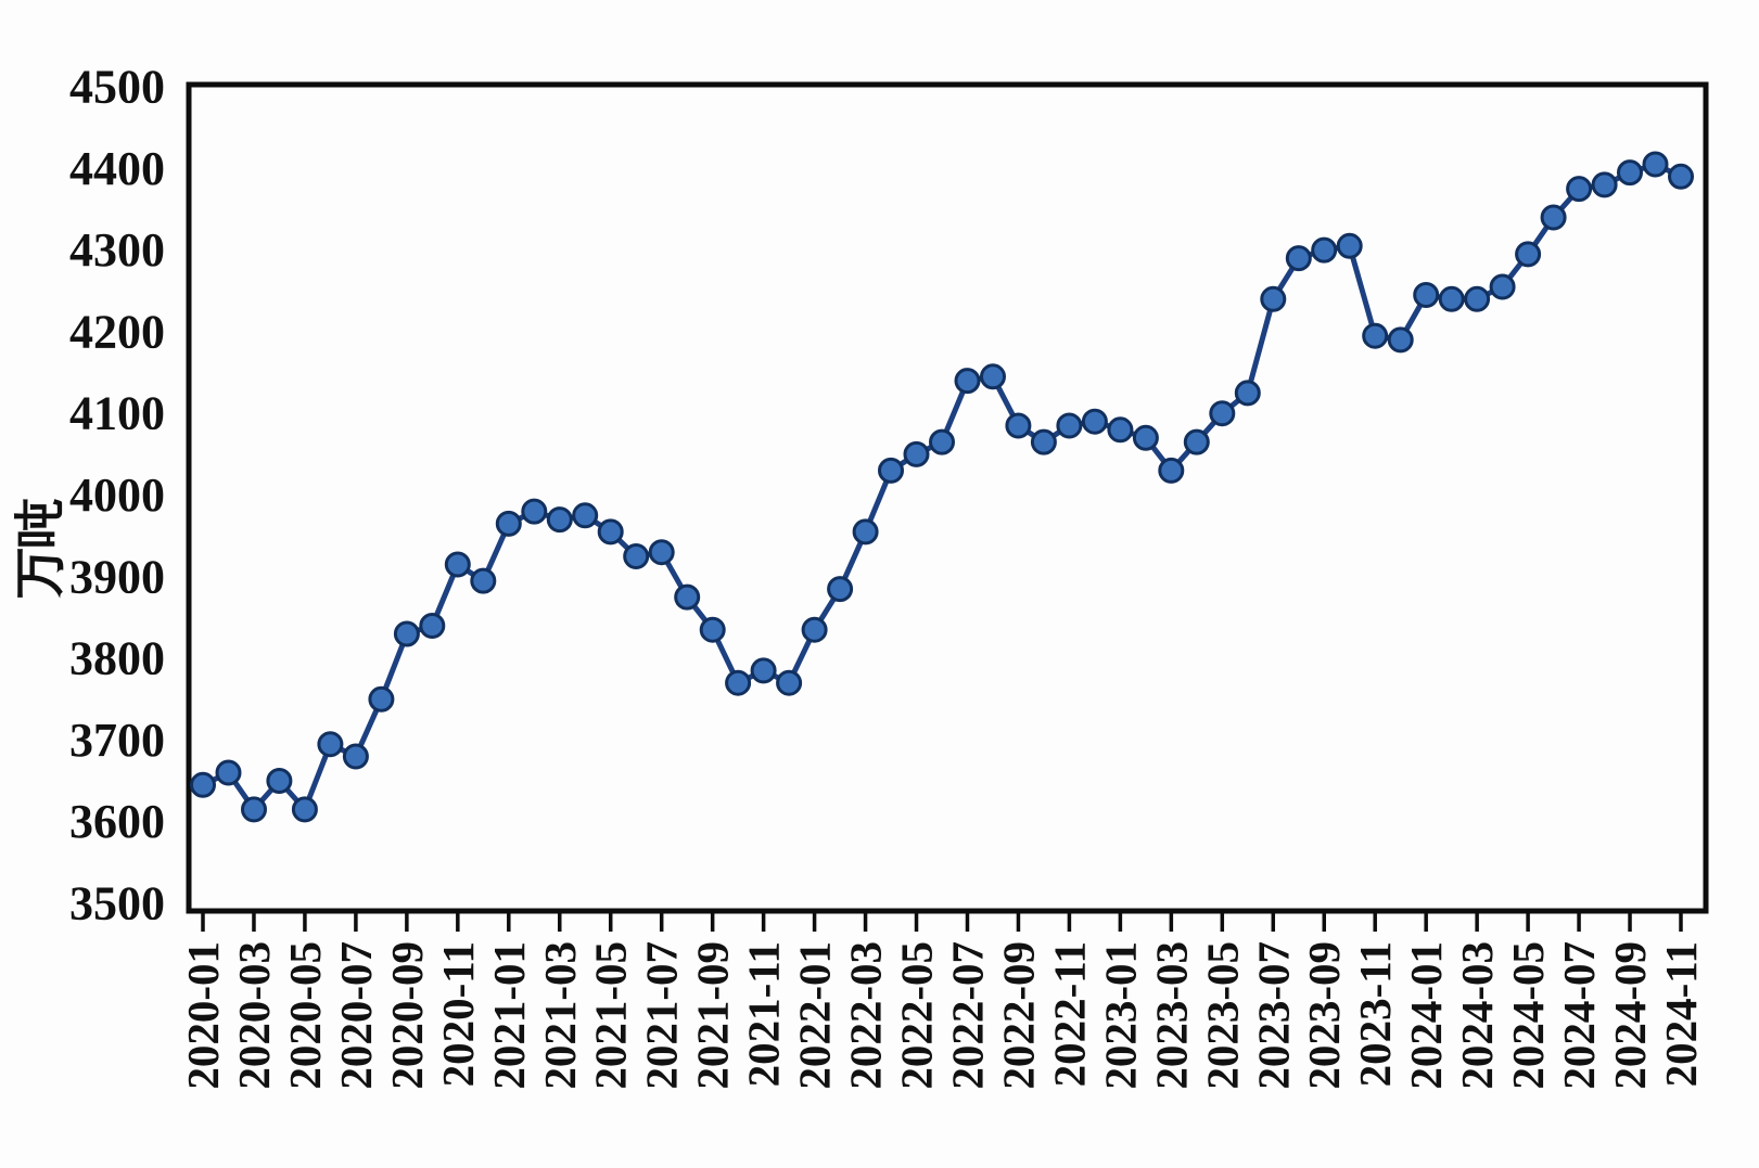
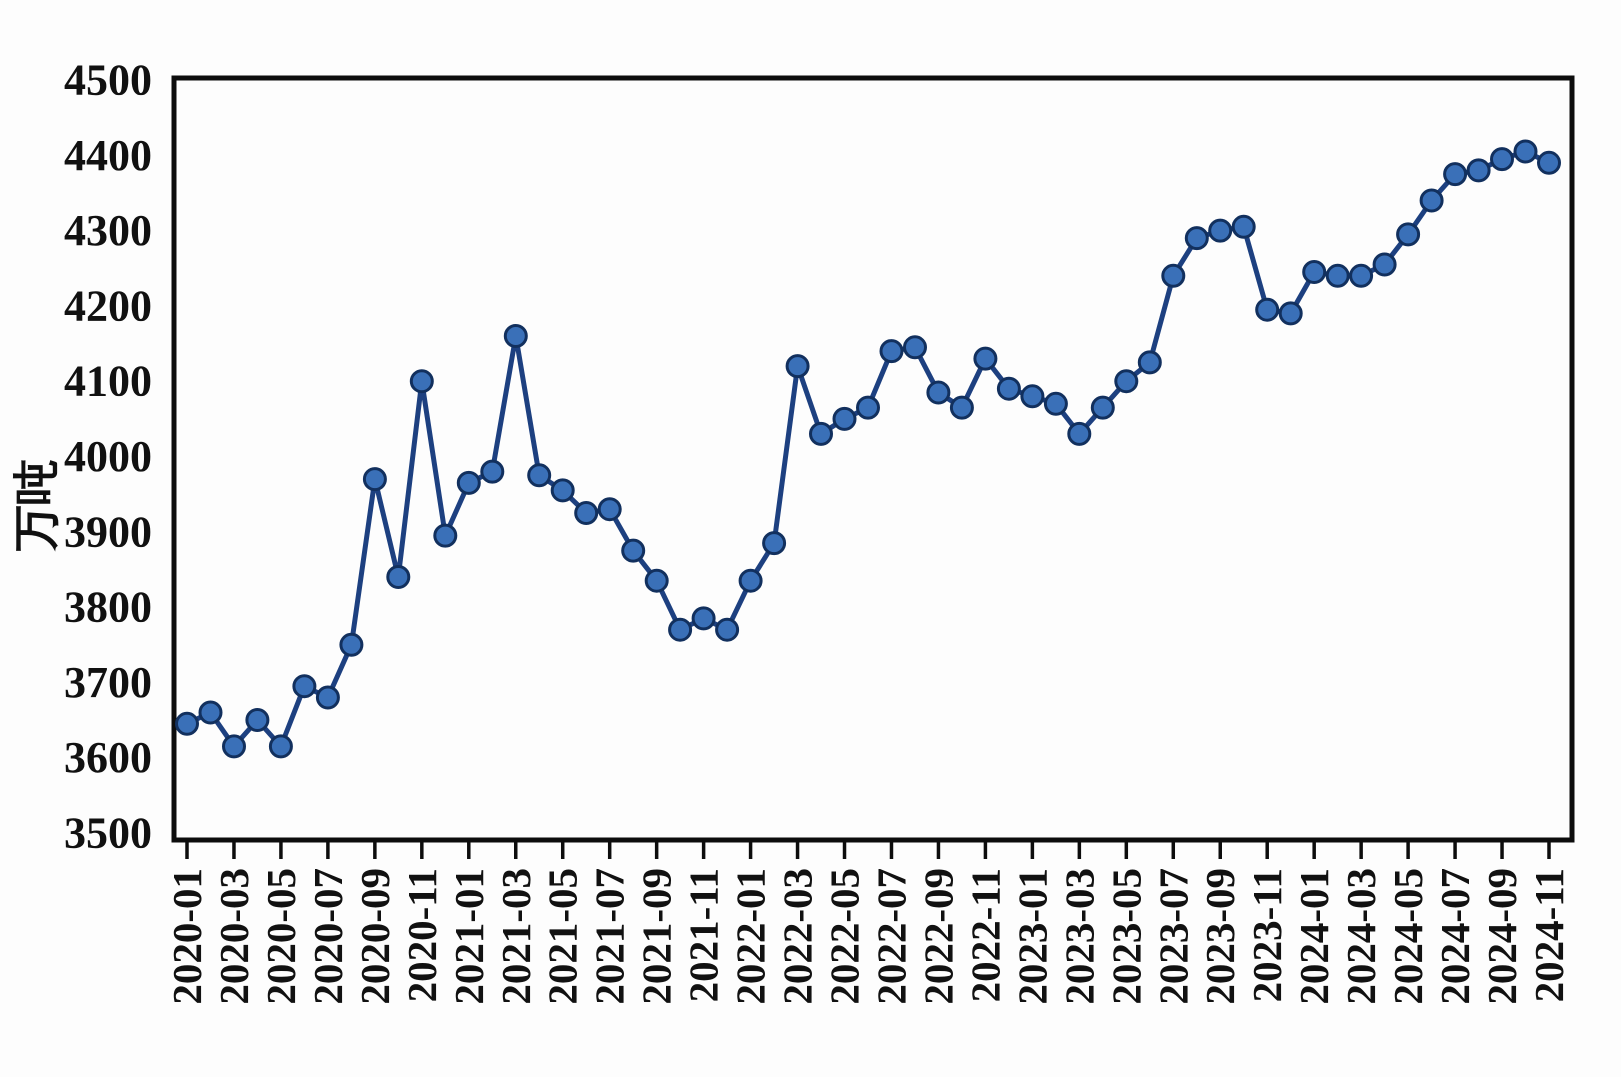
2020-09: 3830 -> 3970
2020-11: 3920 -> 4100
2021-03: 3970 -> 4160
2022-03: 3960 -> 4120
2022-11: 4080 -> 4130
